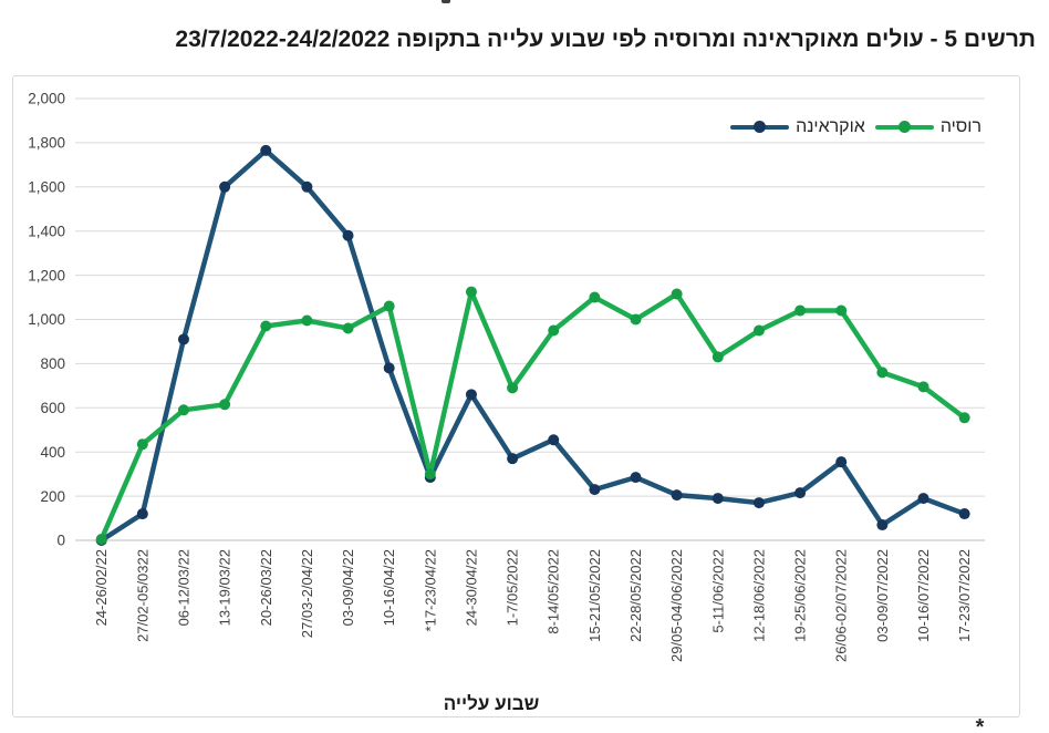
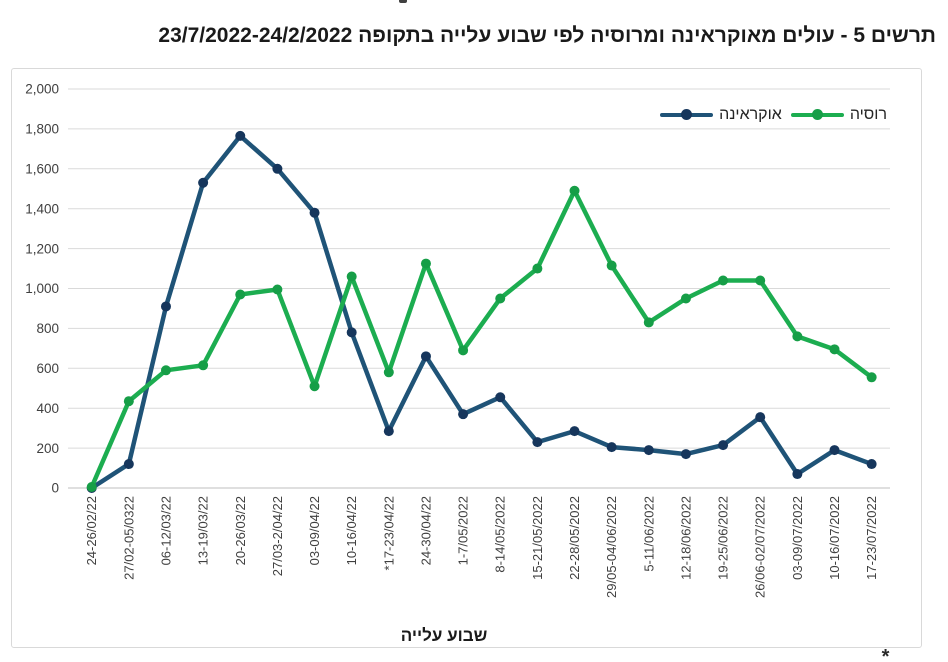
אוקראינה/13-19/03/22: 1600 -> 1530
רוסיה/03-09/04/22: 960 -> 510
רוסיה/*17-23/04/22: 300 -> 580
רוסיה/22-28/05/2022: 1000 -> 1490
